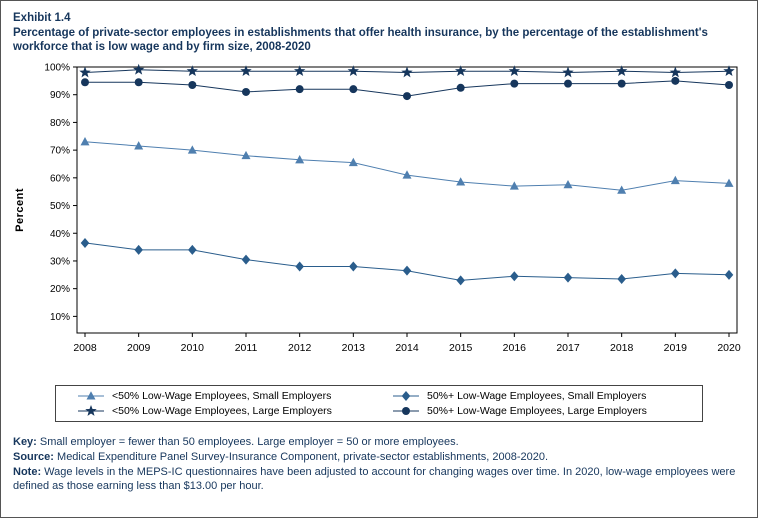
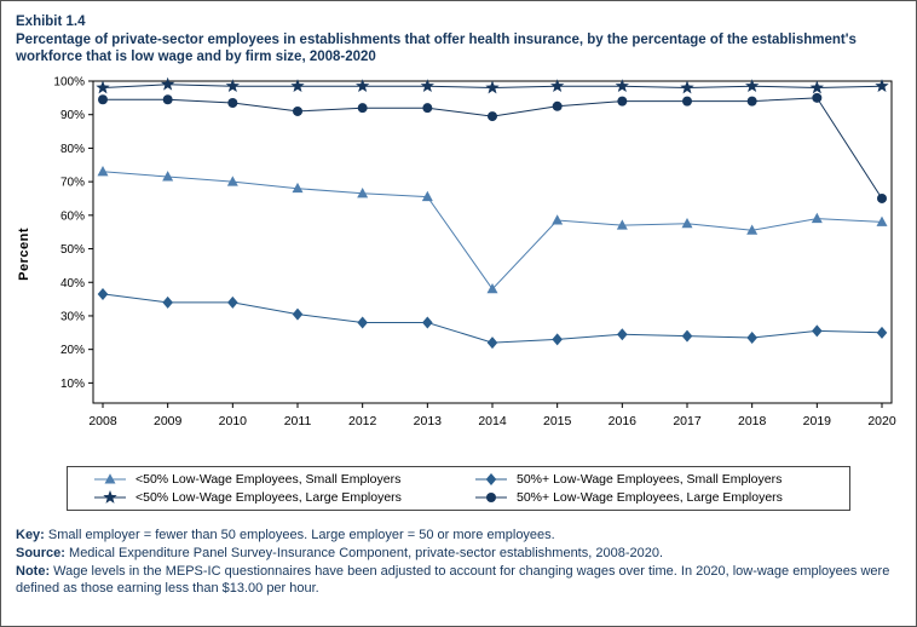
<50% Low-Wage Employees, Small Employers/2014: 61% -> 38%
50%+ Low-Wage Employees, Small Employers/2014: 26% -> 22%
50%+ Low-Wage Employees, Large Employers/2020: 94% -> 65%
